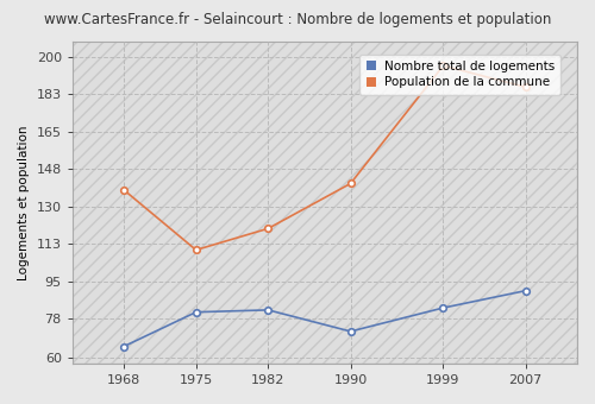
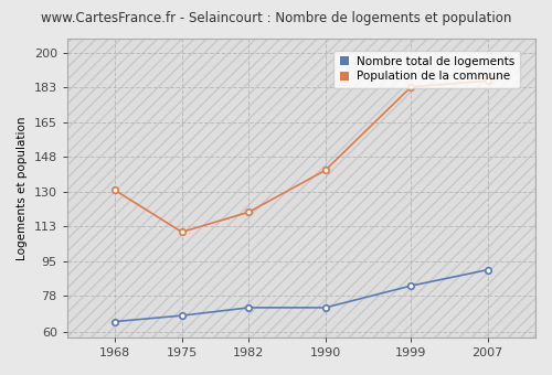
Population de la commune/1968: 138 -> 131
Nombre total de logements/1975: 81 -> 68
Nombre total de logements/1982: 82 -> 72
Population de la commune/1999: 196 -> 183
